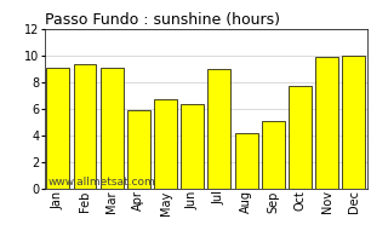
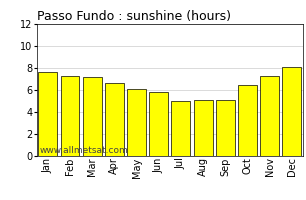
Jan: 9.1 -> 7.6
Feb: 9.4 -> 7.3
Mar: 9.1 -> 7.2
Apr: 5.9 -> 6.6
May: 6.7 -> 6.1
Jun: 6.4 -> 5.8
Jul: 9.0 -> 5.0
Aug: 4.2 -> 5.1
Oct: 7.7 -> 6.5
Nov: 9.9 -> 7.3
Dec: 10.0 -> 8.1
